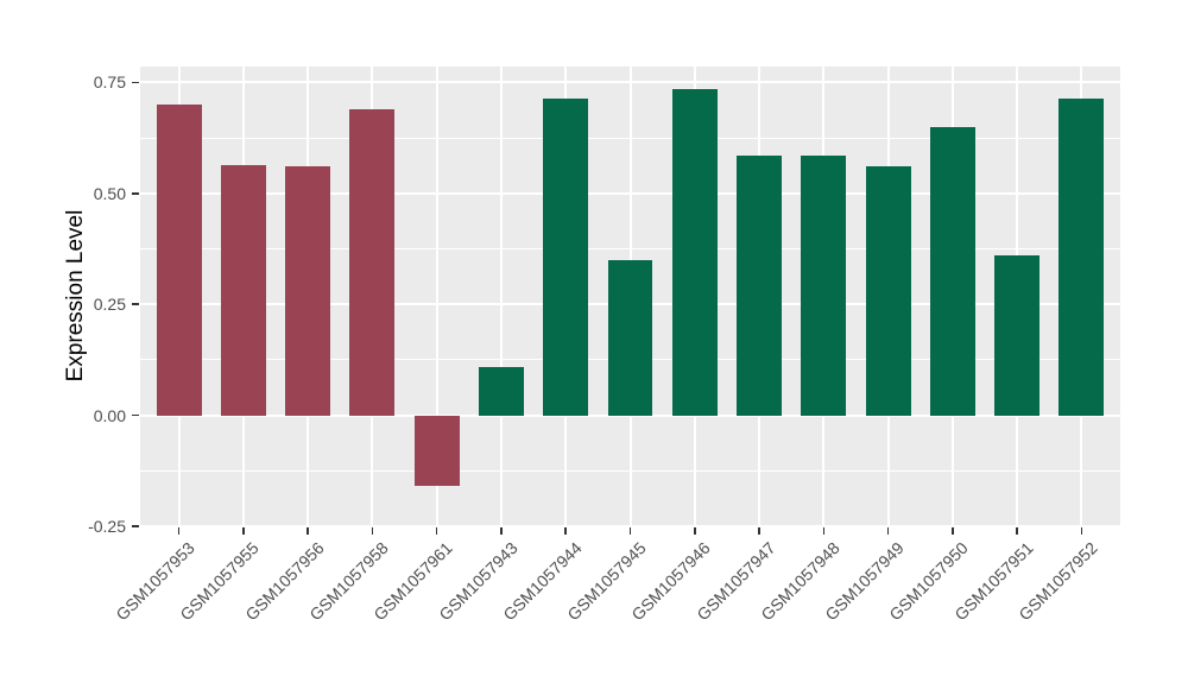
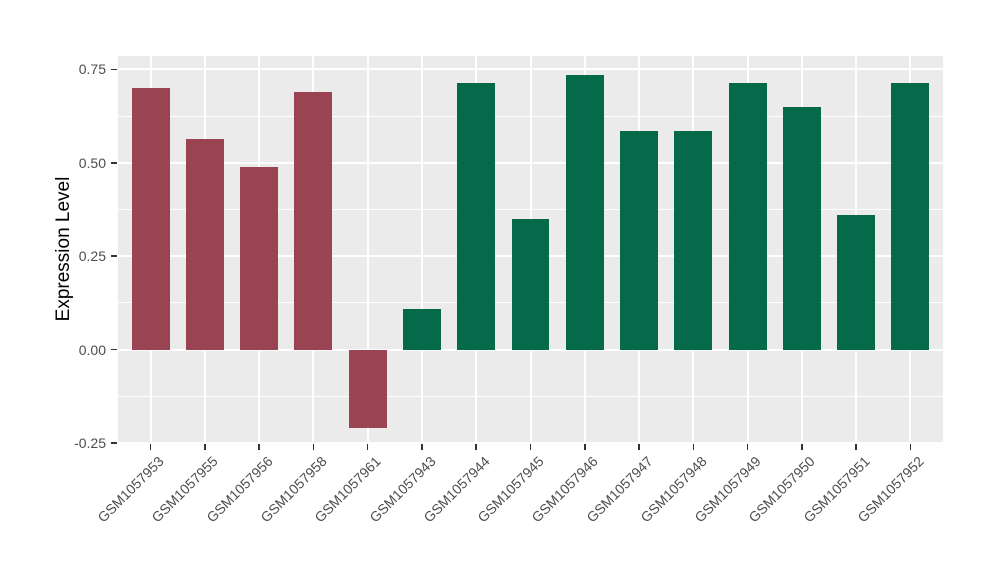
GSM1057956: 0.56 -> 0.49
GSM1057961: -0.16 -> -0.21
GSM1057949: 0.56 -> 0.71
